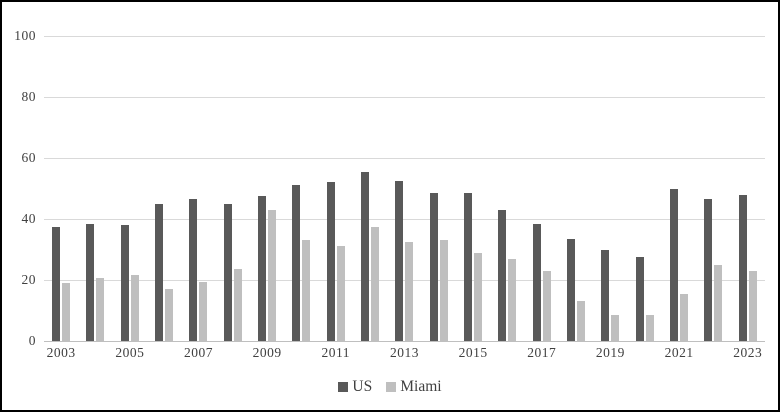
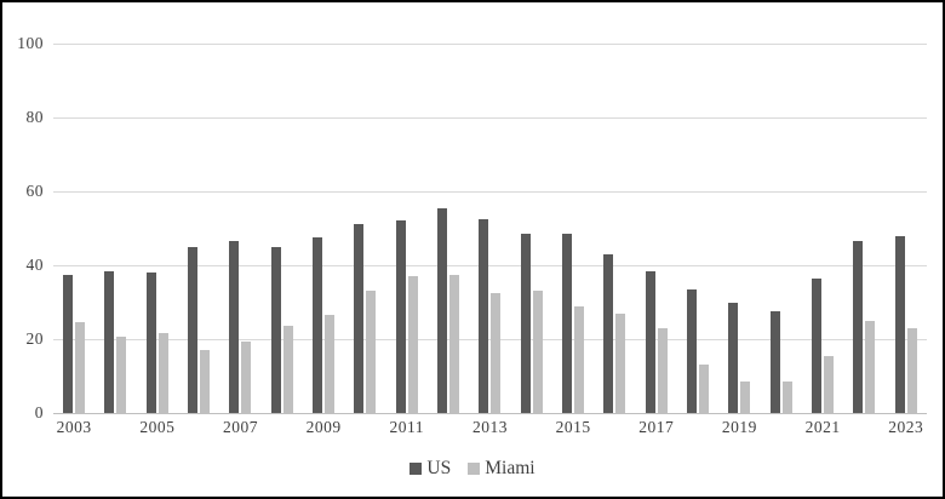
Miami/2003: 19 -> 24
Miami/2009: 43 -> 26
Miami/2011: 31 -> 37
US/2021: 50 -> 36
